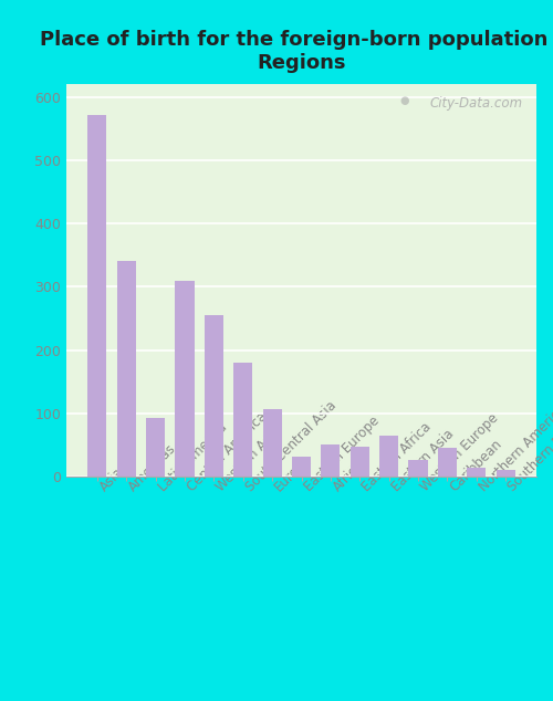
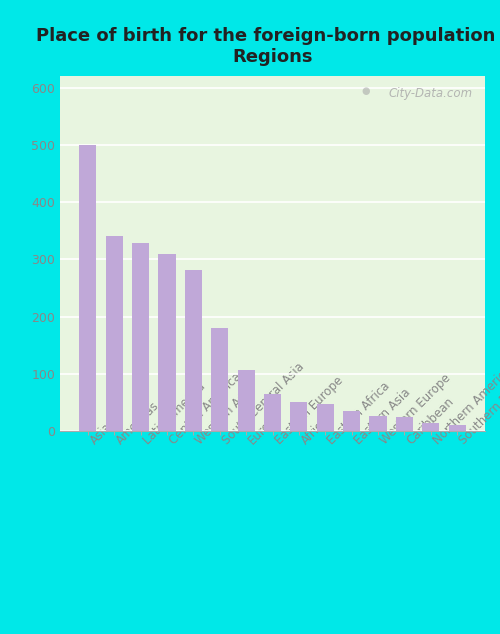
Asia: 572 -> 500
Latin America: 92 -> 328
Western Asia: 256 -> 282
Eastern Europe: 32 -> 65
Eastern Asia: 64 -> 35
Caribbean: 46 -> 25
